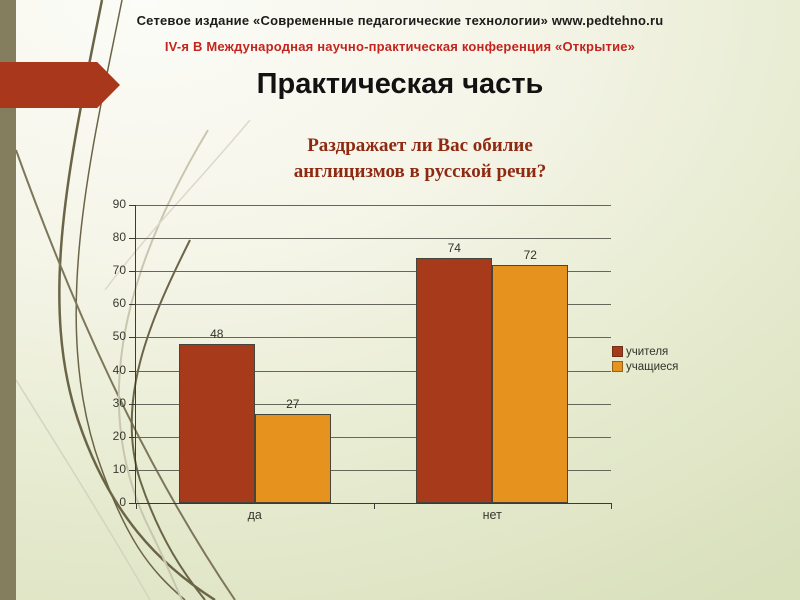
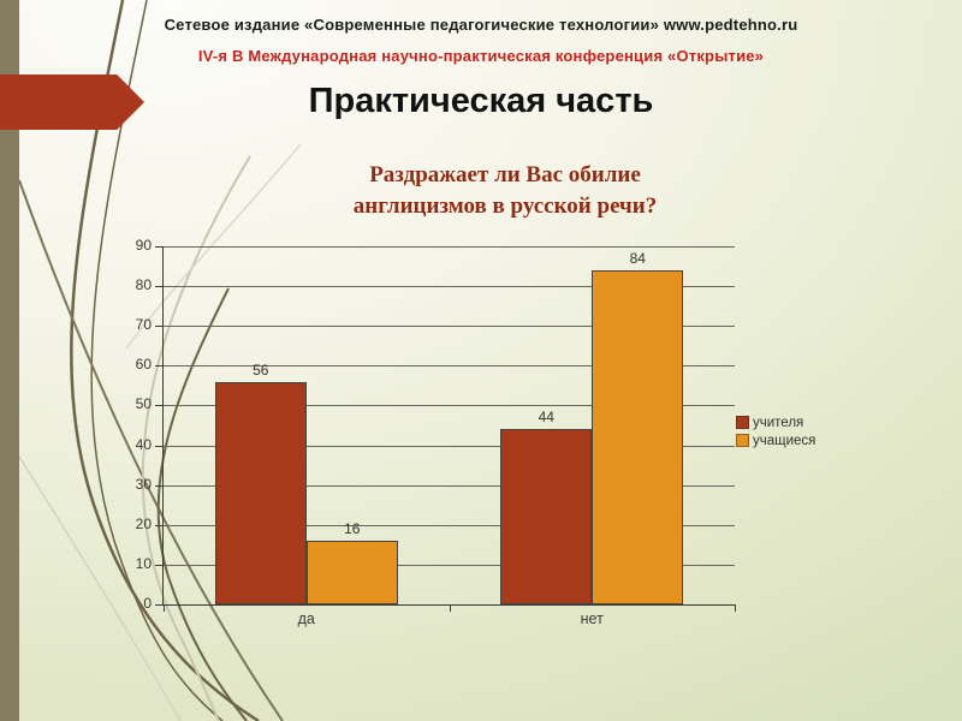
учителя/да: 48 -> 56
учащиеся/да: 27 -> 16
учителя/нет: 74 -> 44
учащиеся/нет: 72 -> 84
